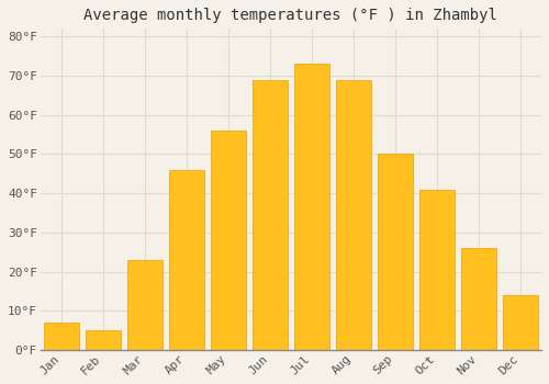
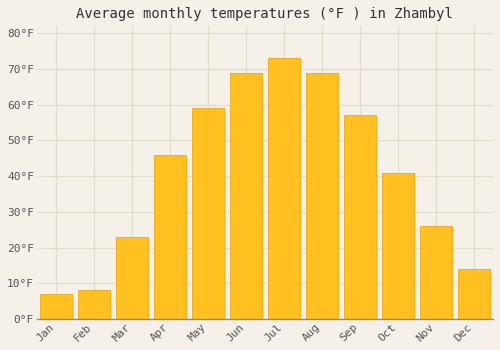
Feb: 5°F -> 8°F
May: 56°F -> 59°F
Sep: 50°F -> 57°F
